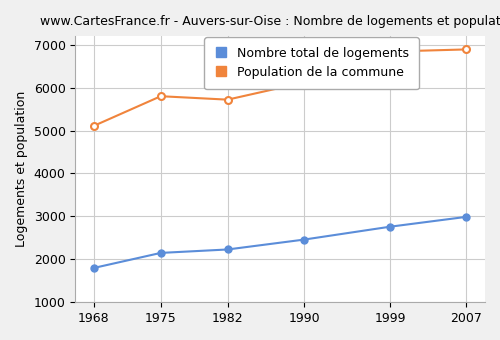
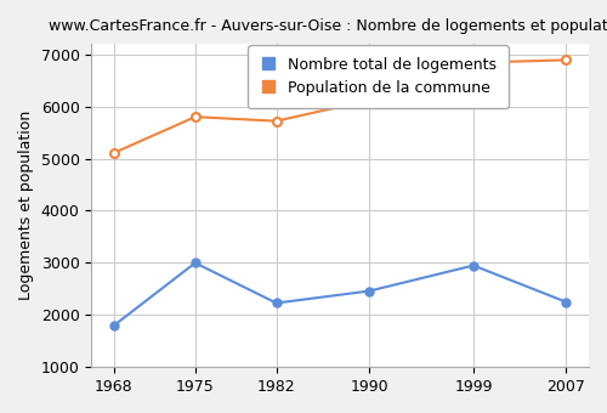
Nombre total de logements/1975: 2150 -> 3000
Nombre total de logements/1999: 2760 -> 2950
Nombre total de logements/2007: 2990 -> 2250
